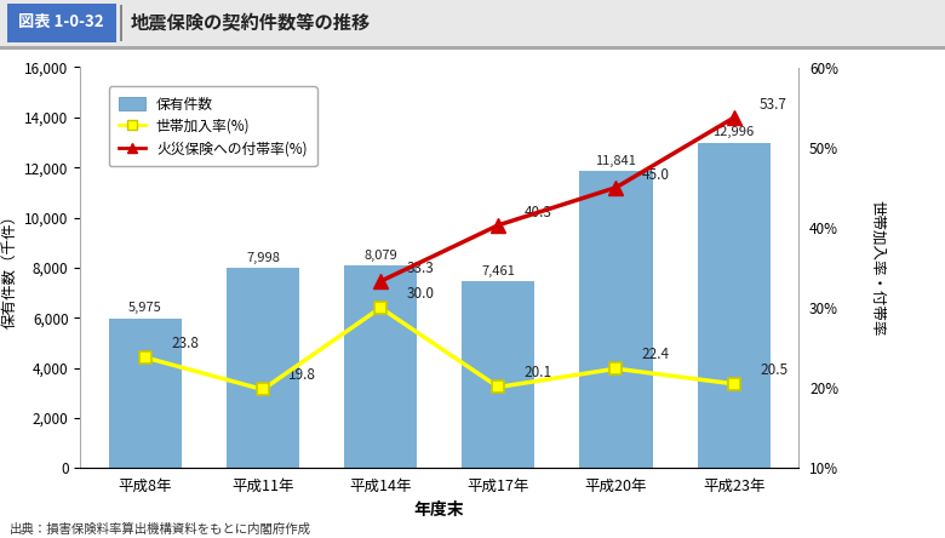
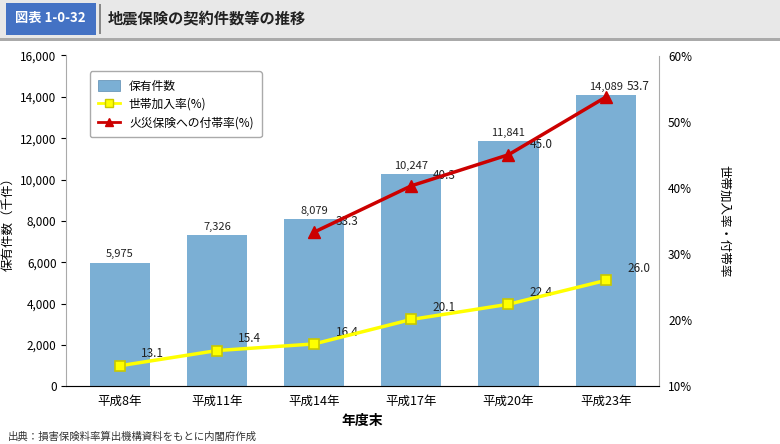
世帯加入率(%)/平成8年: 23.8 -> 13.1
保有件数/平成11年: 7,998 -> 7,326
世帯加入率(%)/平成11年: 19.8 -> 15.4
世帯加入率(%)/平成14年: 30.0 -> 16.4
保有件数/平成17年: 7,461 -> 10,247
保有件数/平成23年: 12,996 -> 14,089
世帯加入率(%)/平成23年: 20.5 -> 26.0
